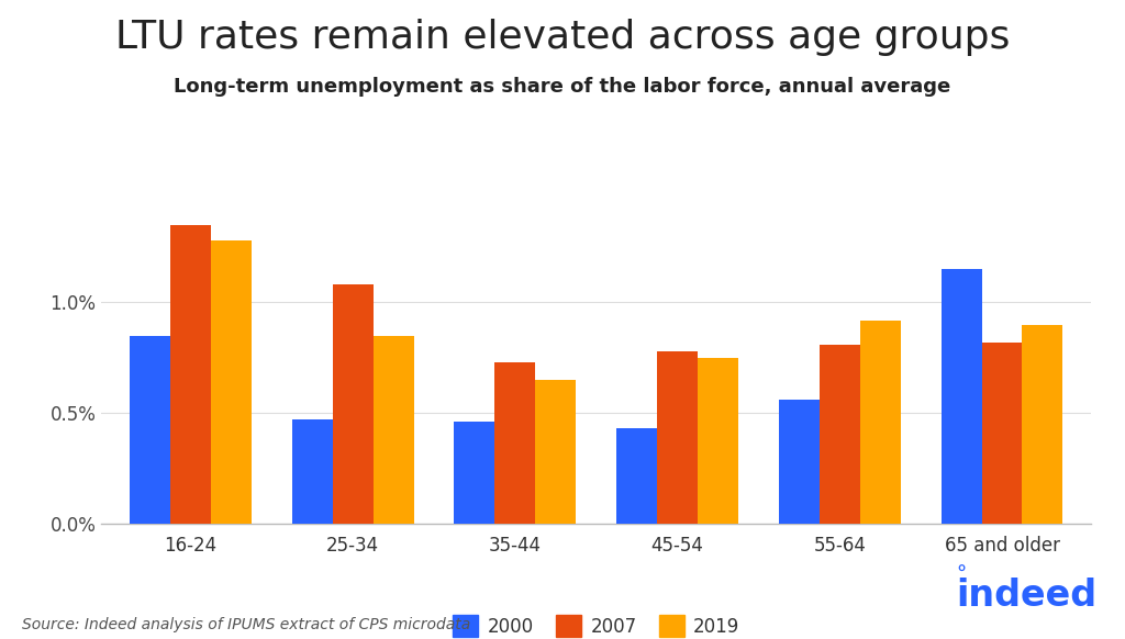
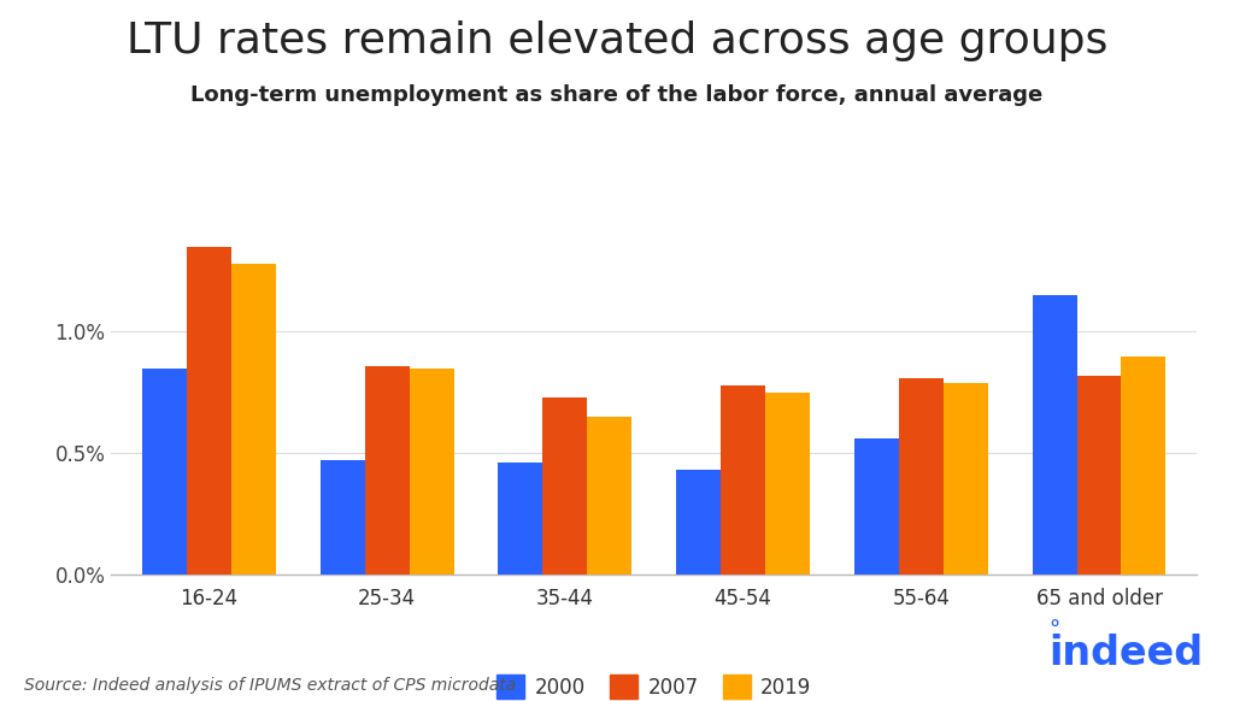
2007/25-34: 1.08% -> 0.86%
2019/55-64: 0.92% -> 0.79%
